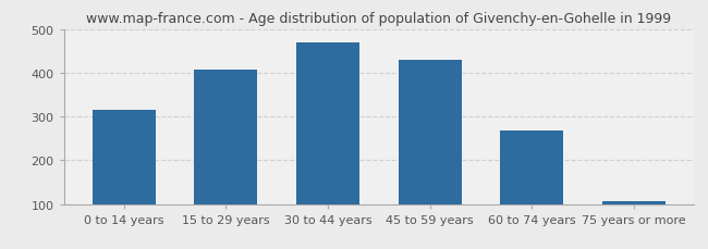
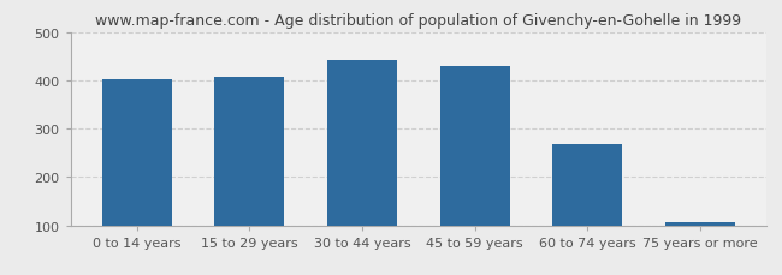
0 to 14 years: 315 -> 403
30 to 44 years: 470 -> 443
